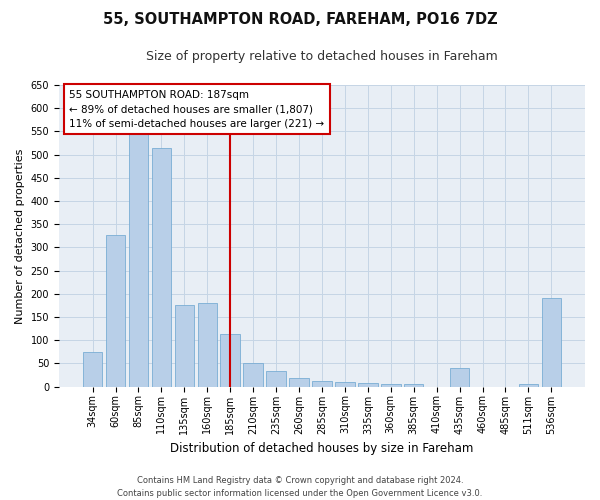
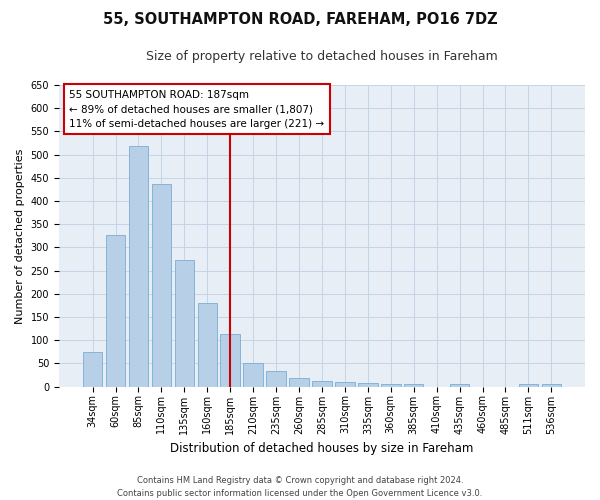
85sqm: 545 -> 518
110sqm: 515 -> 437
135sqm: 175 -> 272
435sqm: 40 -> 5
536sqm: 190 -> 5
